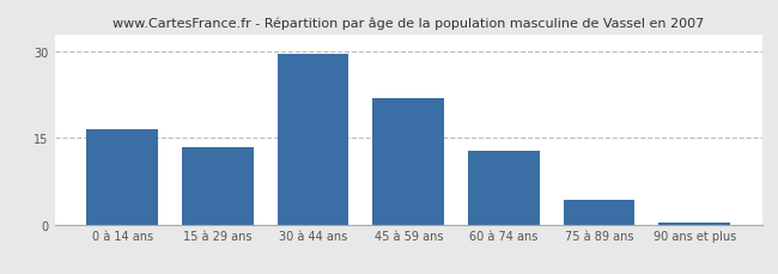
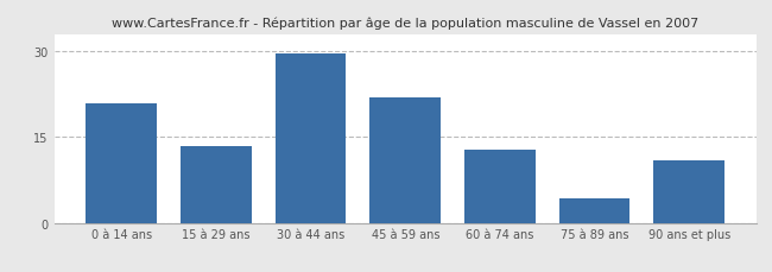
0 à 14 ans: 16.5 -> 21.0
90 ans et plus: 0.3 -> 11.0
